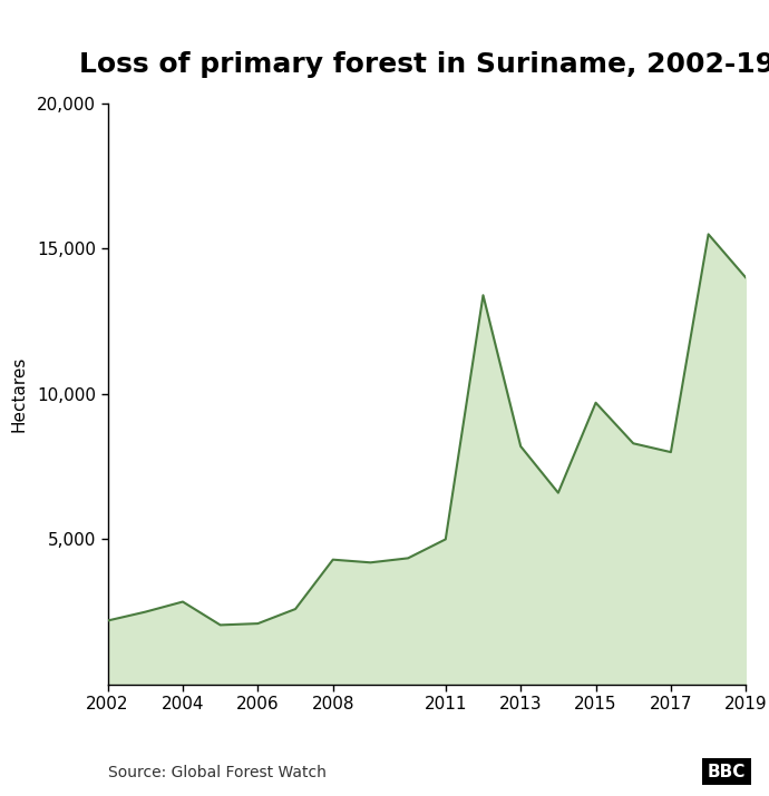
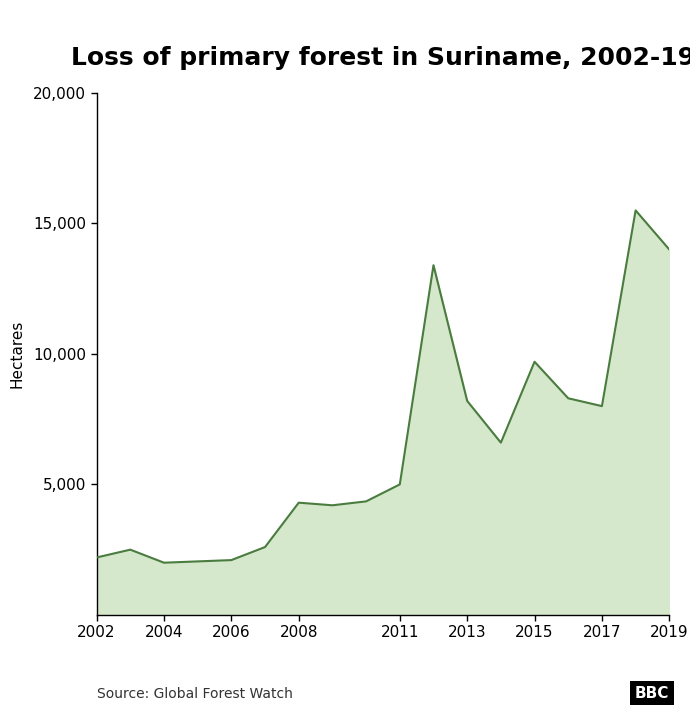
2004: 2,850 -> 2,000
